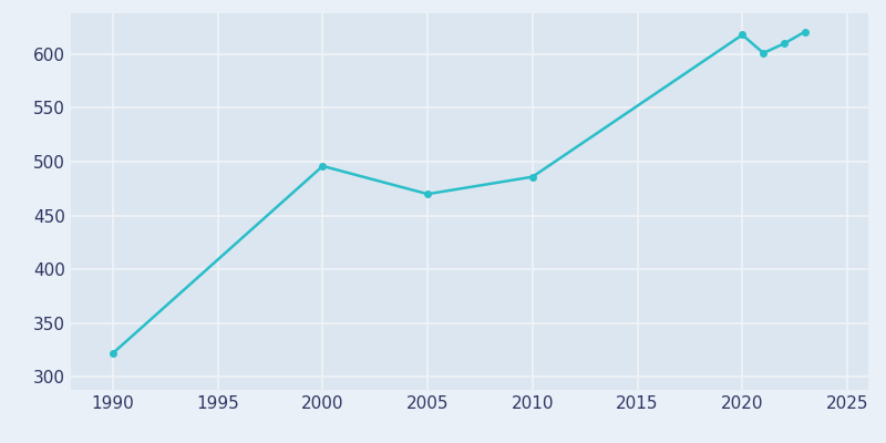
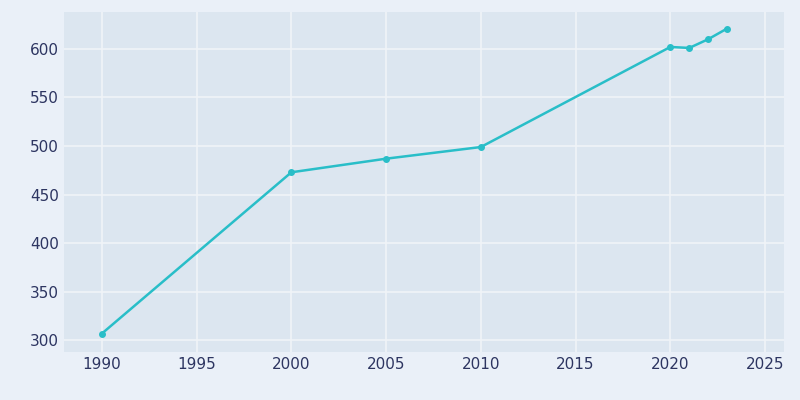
1990: 322 -> 307
2000: 496 -> 473
2005: 470 -> 487
2010: 486 -> 499
2020: 618 -> 602
